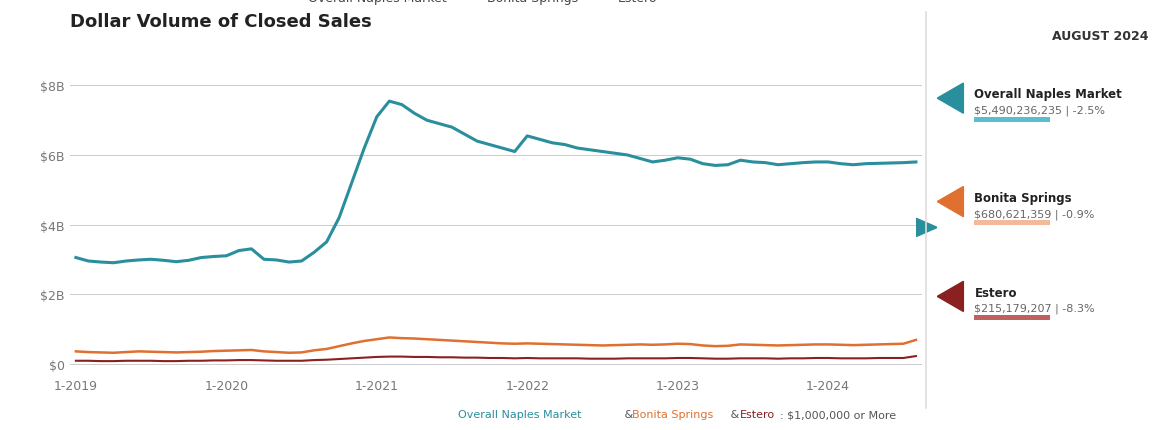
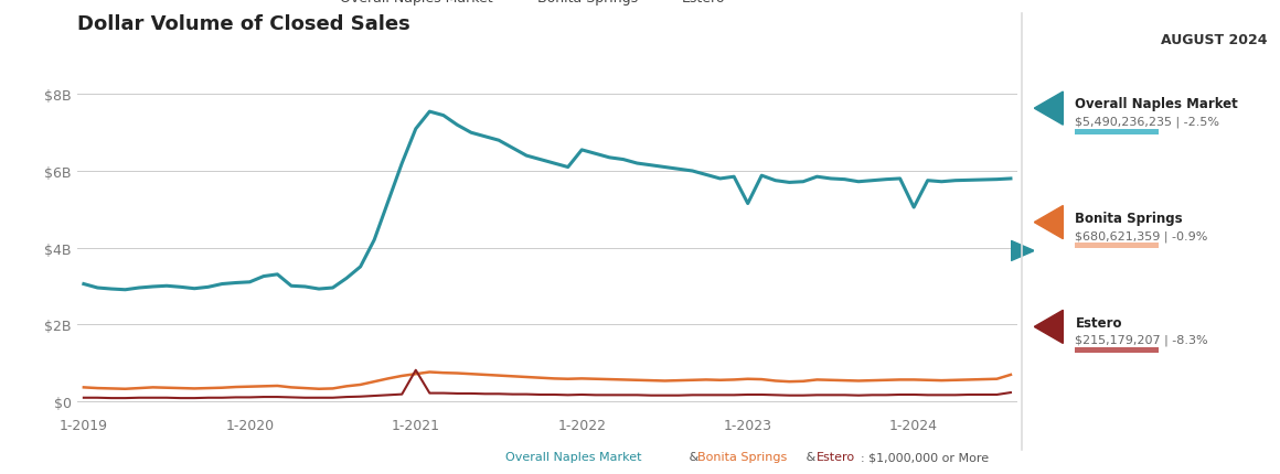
Estero/1-2021: $0.19B -> $0.80B
Overall Naples Market/1-2023: $5.92B -> $5.15B
Overall Naples Market/1-2024: $5.80B -> $5.05B
